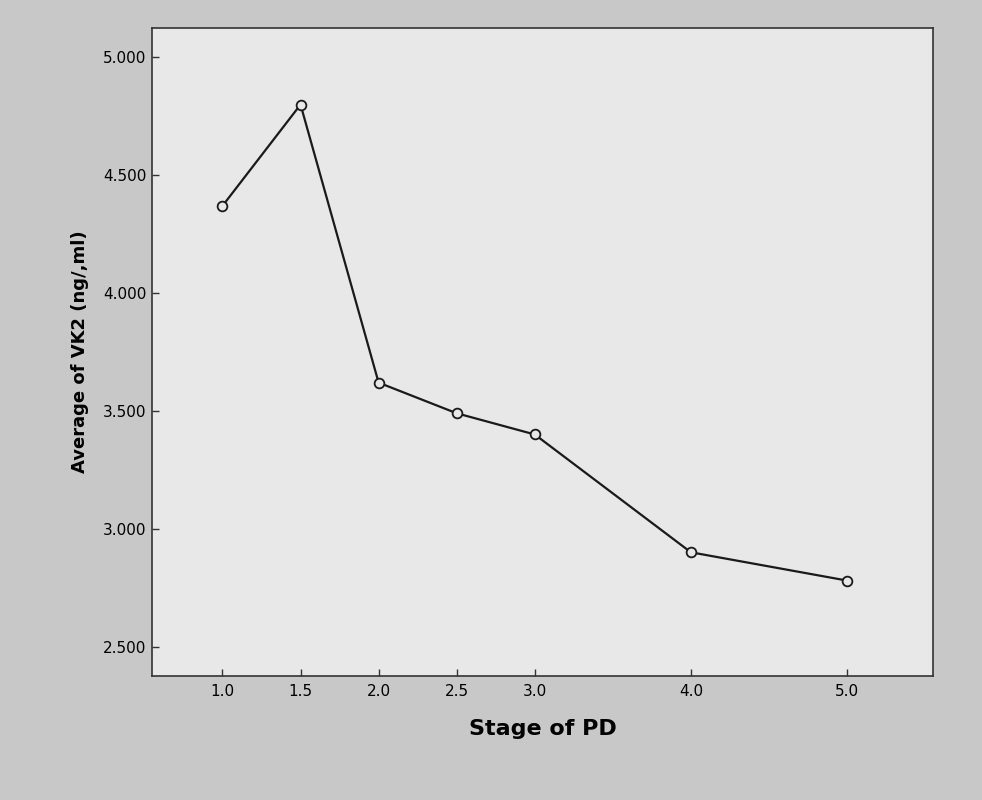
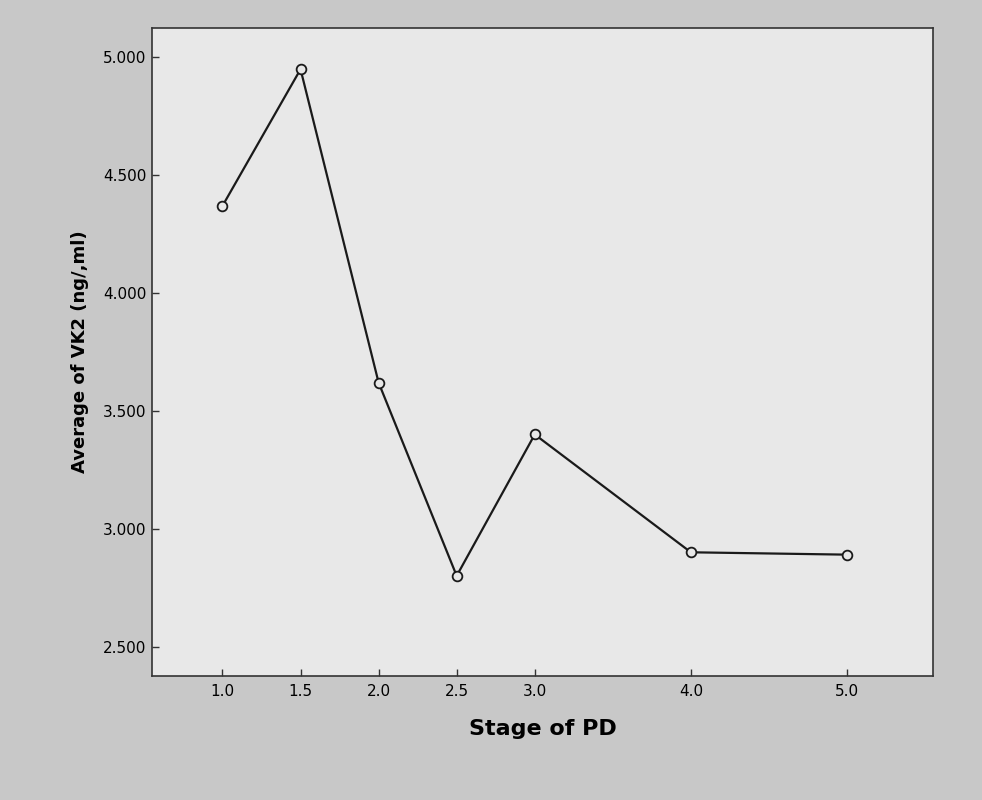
1.5: 4.80 -> 4.95
2.5: 3.49 -> 2.80
5.0: 2.78 -> 2.89
